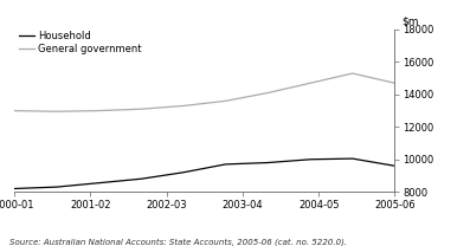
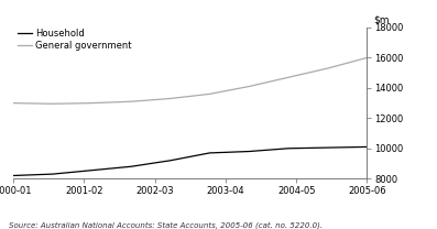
Household/2005-06: 9600 -> 10100
General government/2005-06: 14700 -> 16000
